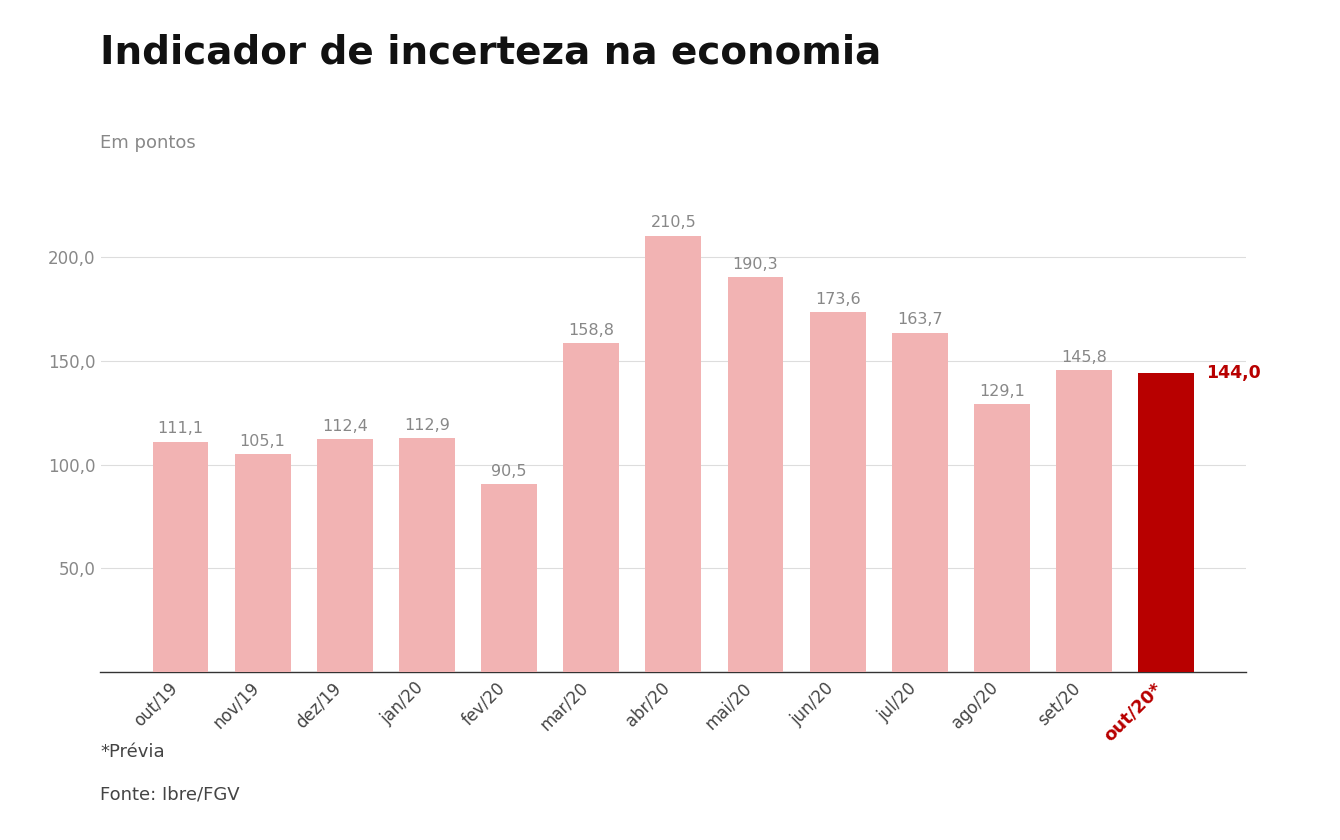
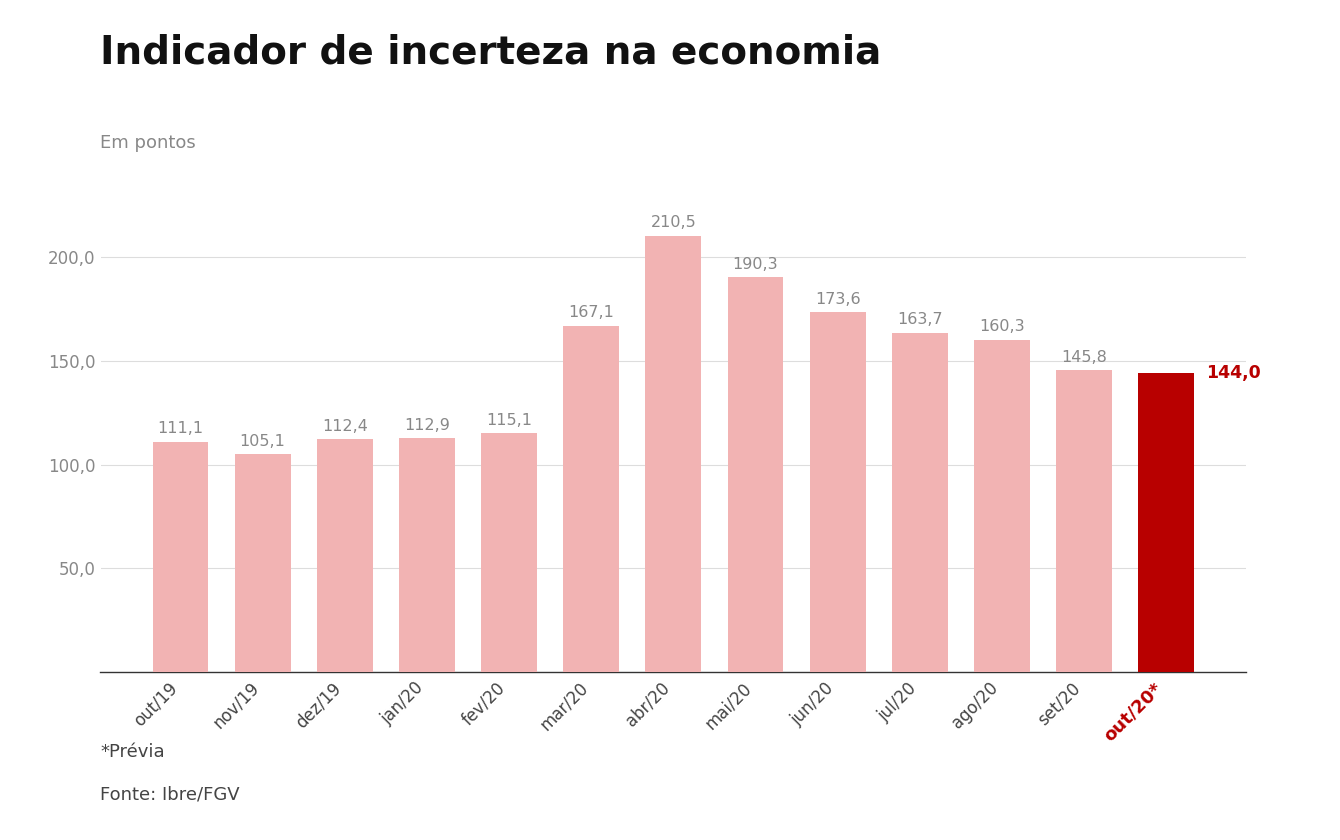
fev/20: 90,5 -> 115,1
mar/20: 158,8 -> 167,1
ago/20: 129,1 -> 160,3
